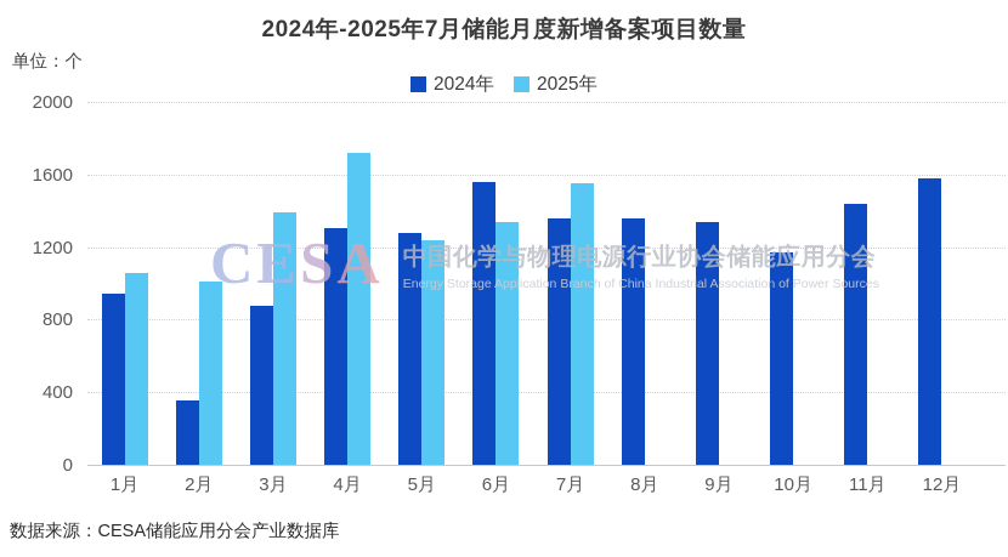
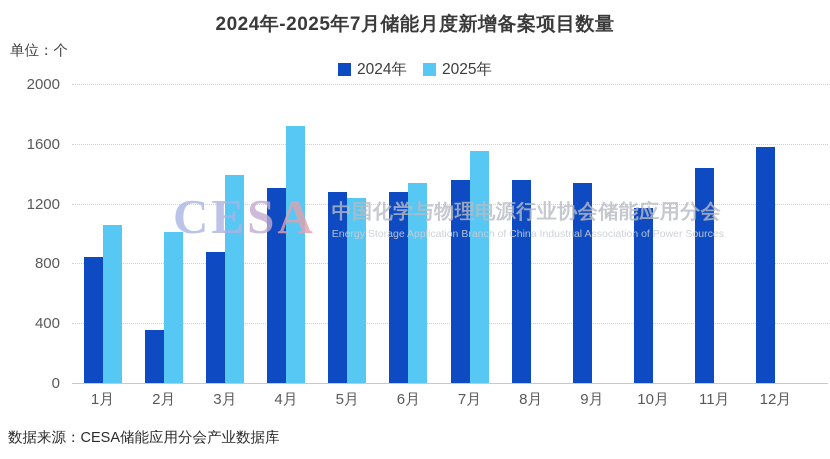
2024年/1月: 940 -> 840
2024年/6月: 1560 -> 1280
